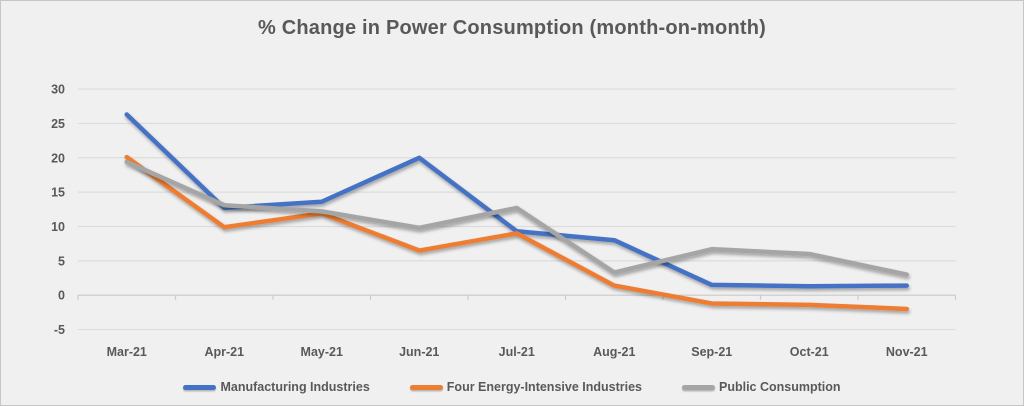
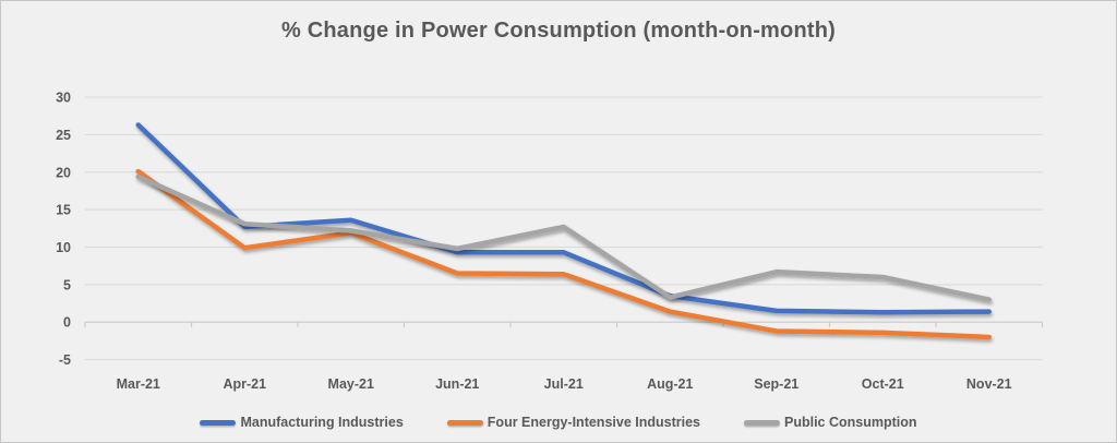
Manufacturing Industries/Jun-21: 20 -> 9
Four Energy-Intensive Industries/Jul-21: 9 -> 6
Manufacturing Industries/Aug-21: 8 -> 4
